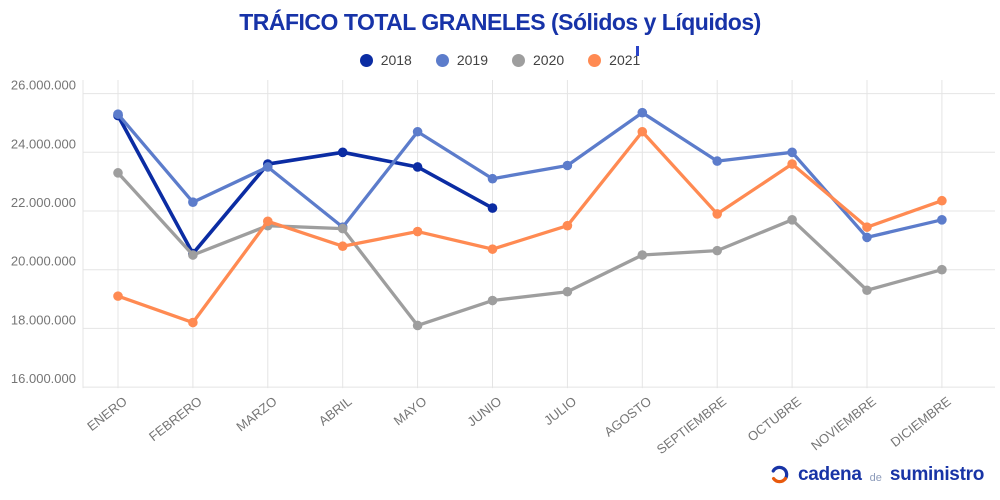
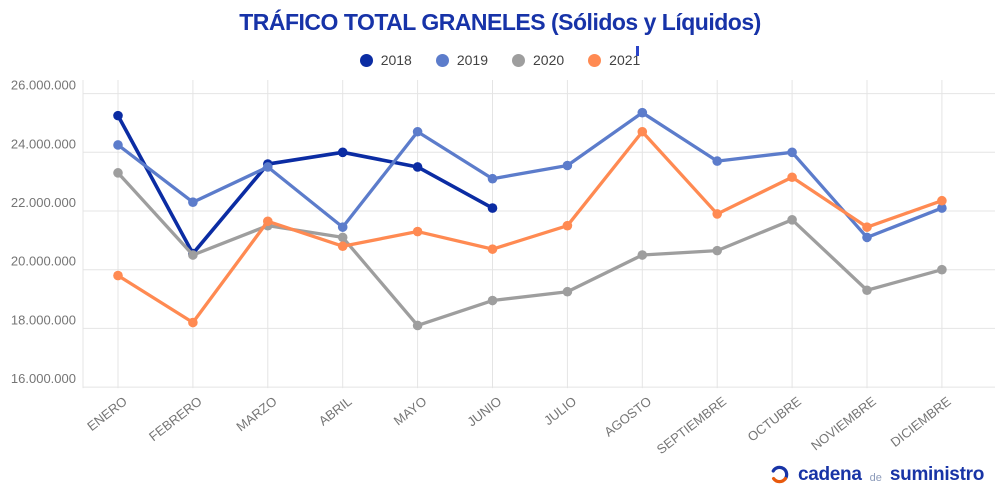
2019/ENERO: 25300000 -> 24200000
2021/ENERO: 19100000 -> 19800000
2020/ABRIL: 21400000 -> 21100000
2021/OCTUBRE: 23600000 -> 23200000
2019/DICIEMBRE: 21700000 -> 22100000
